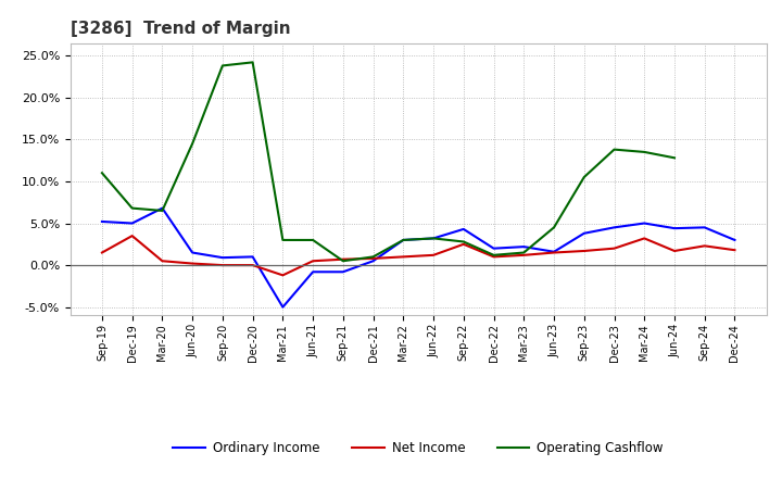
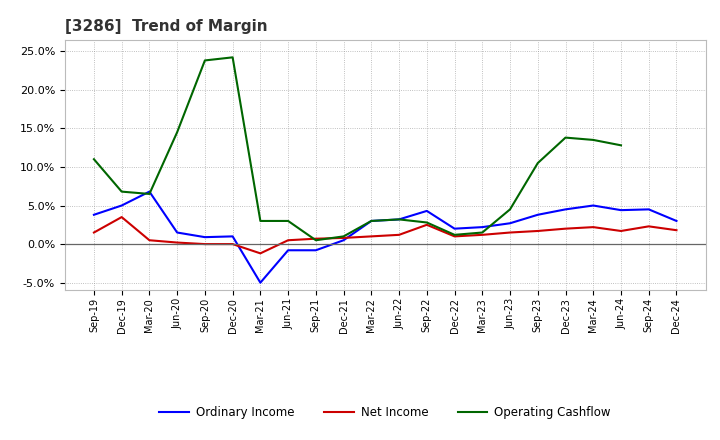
Ordinary Income/Sep-19: 5.2% -> 3.8%
Ordinary Income/Jun-23: 1.6% -> 2.7%
Net Income/Mar-24: 3.2% -> 2.2%
